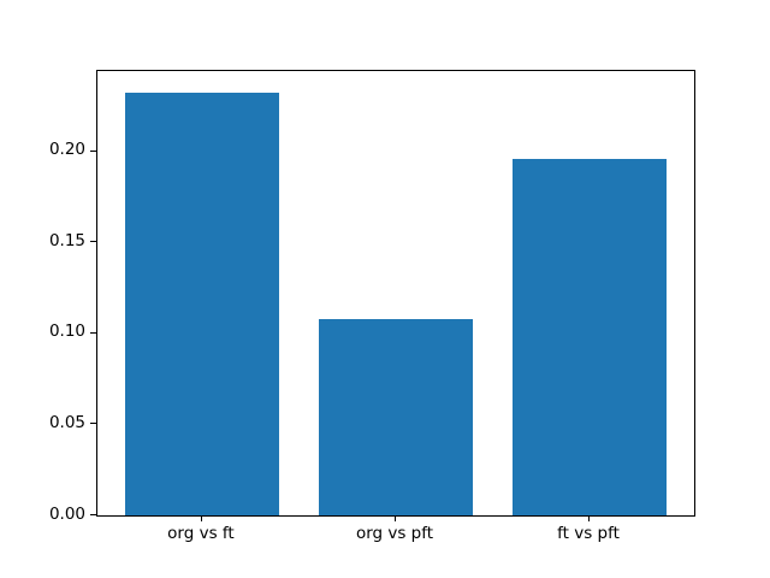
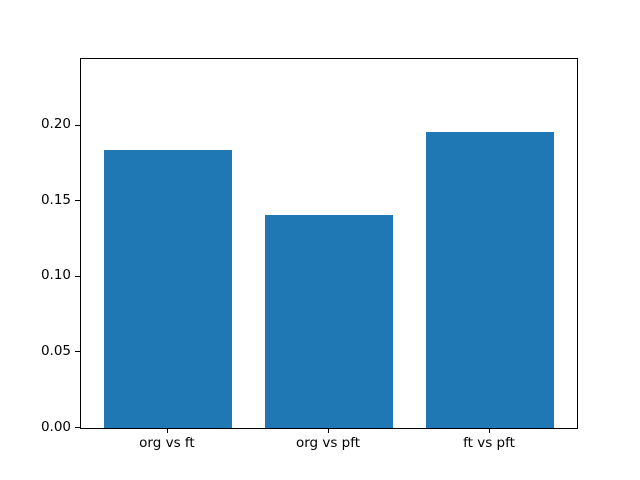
org vs ft: 0.232 -> 0.184
org vs pft: 0.108 -> 0.141
